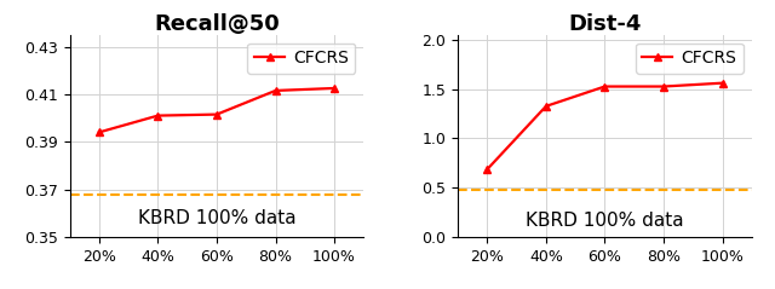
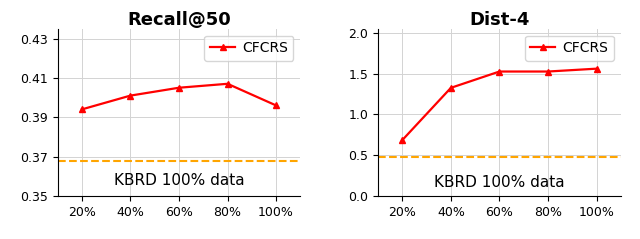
Recall@50/60%: 0.402 -> 0.405
Recall@50/80%: 0.411 -> 0.407
Recall@50/100%: 0.412 -> 0.396
